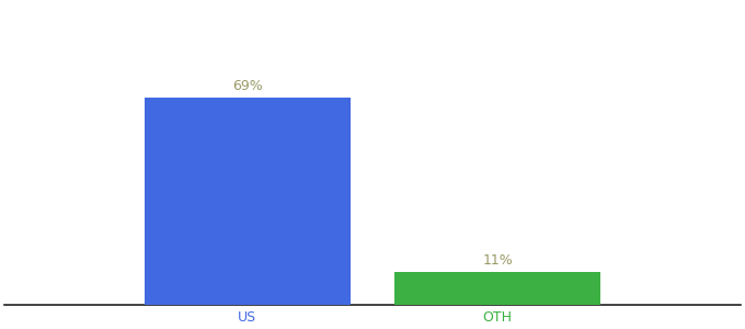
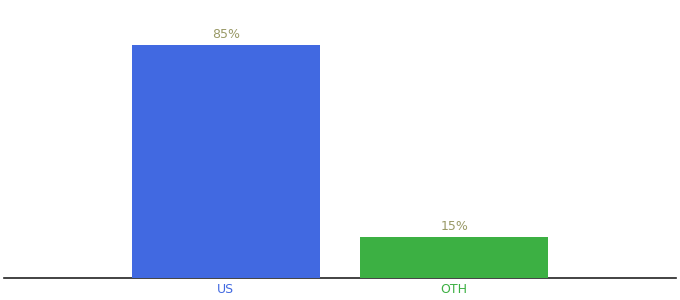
US: 69% -> 85%
OTH: 11% -> 15%
